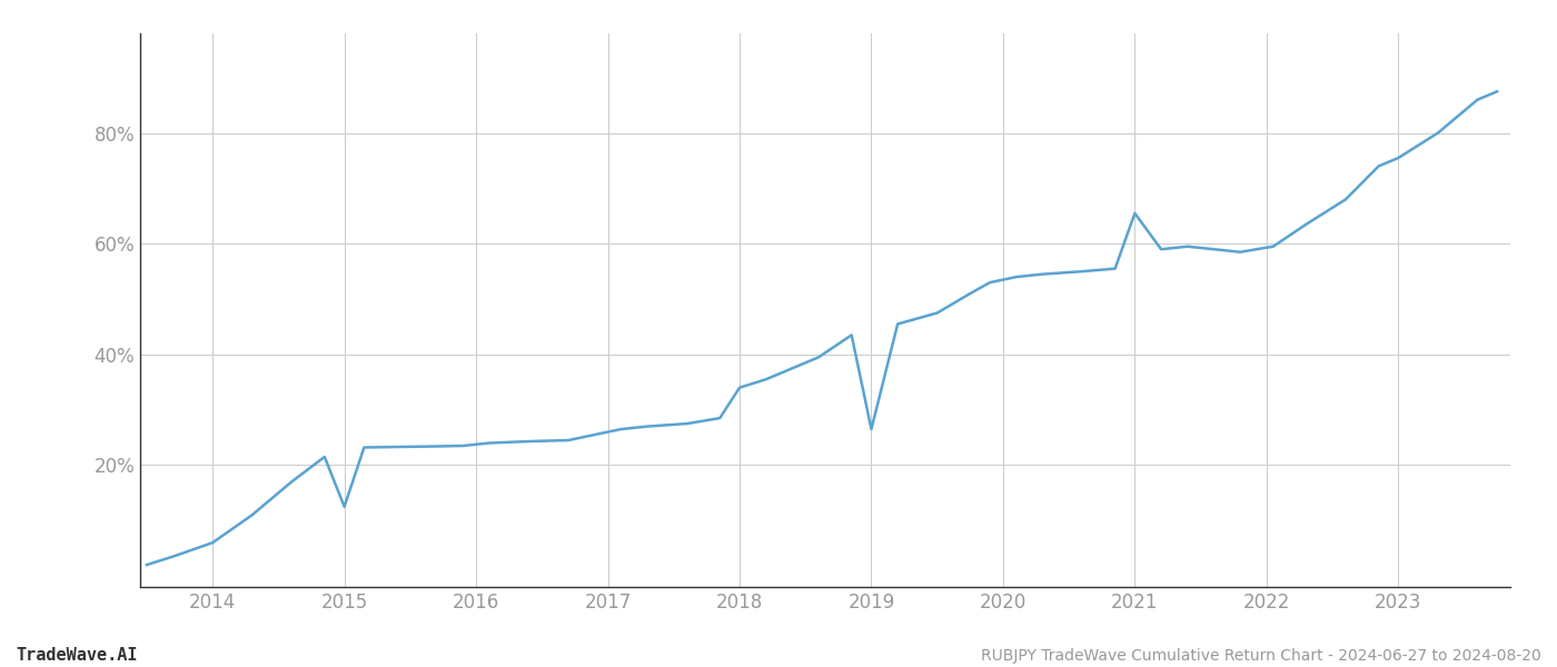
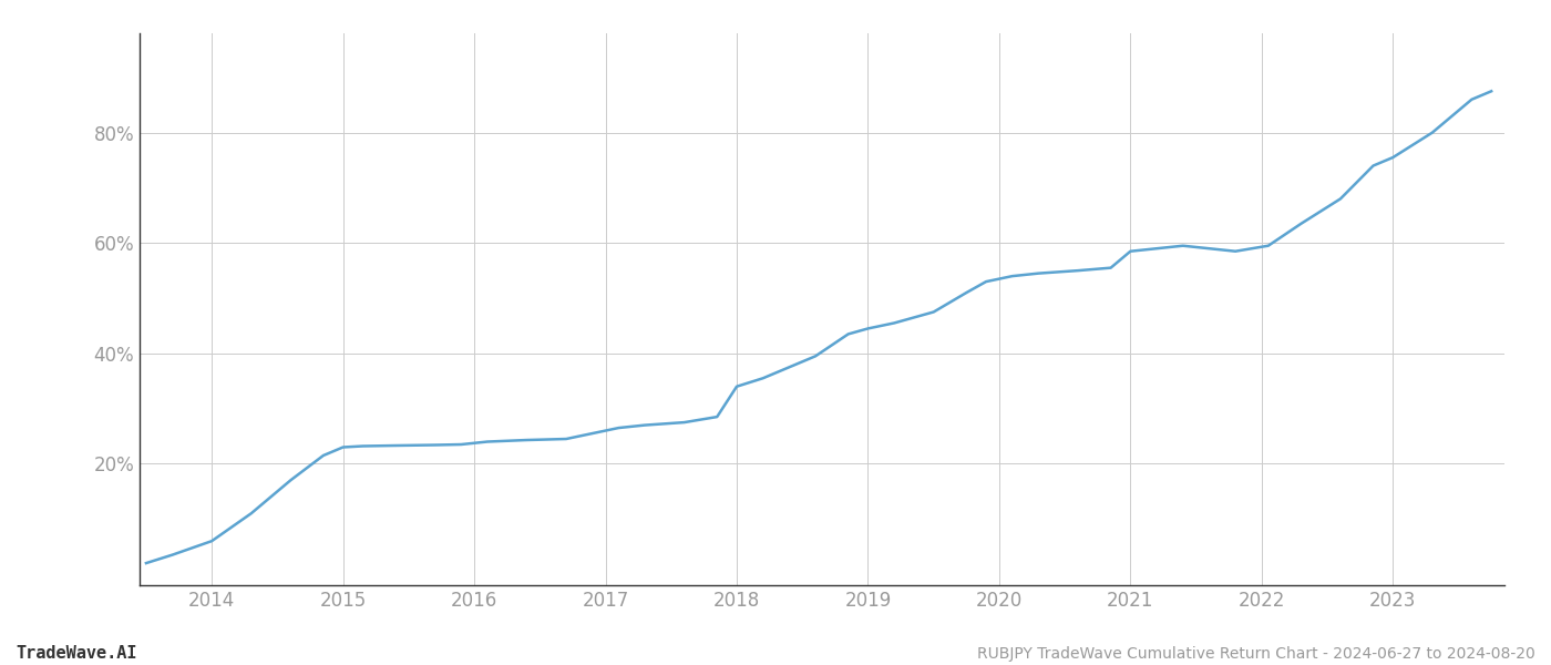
2015: 12.5% -> 23.0%
2019: 26.5% -> 44.5%
2021: 65.5% -> 58.5%
